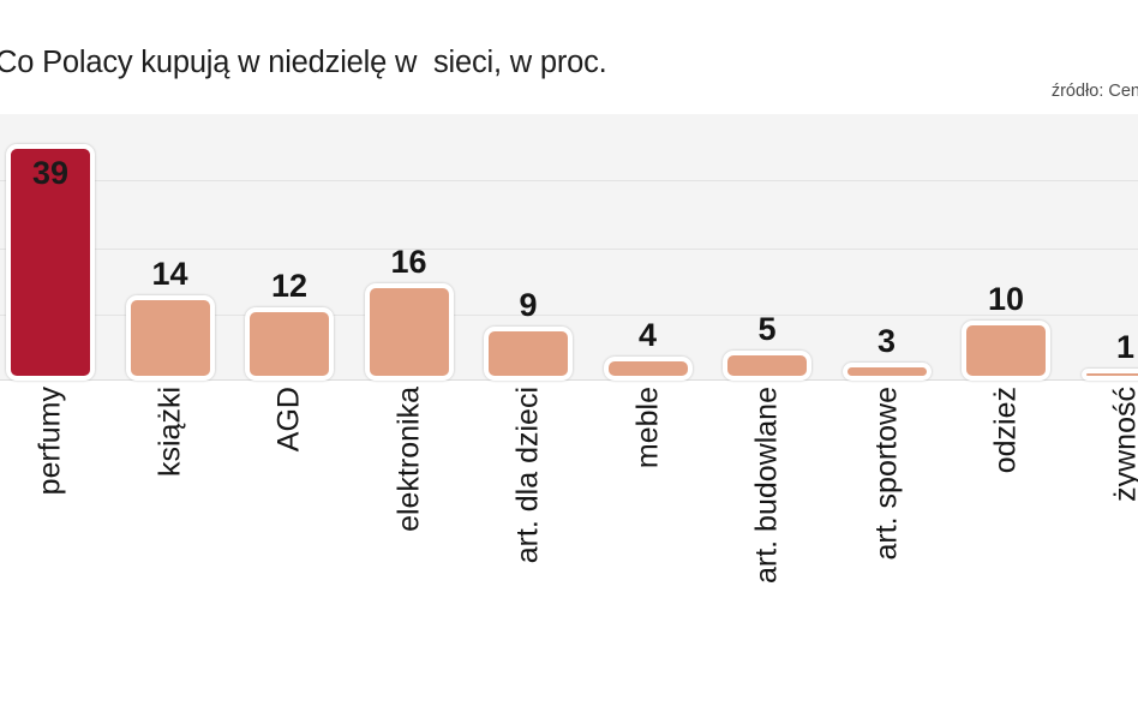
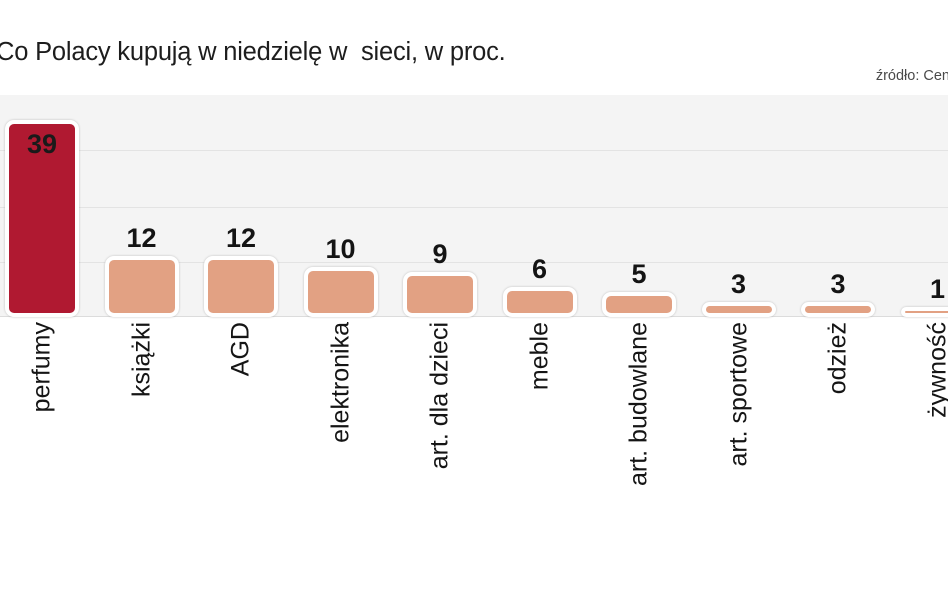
książki: 14 -> 12
elektronika: 16 -> 10
meble: 4 -> 6
odzież: 10 -> 3
